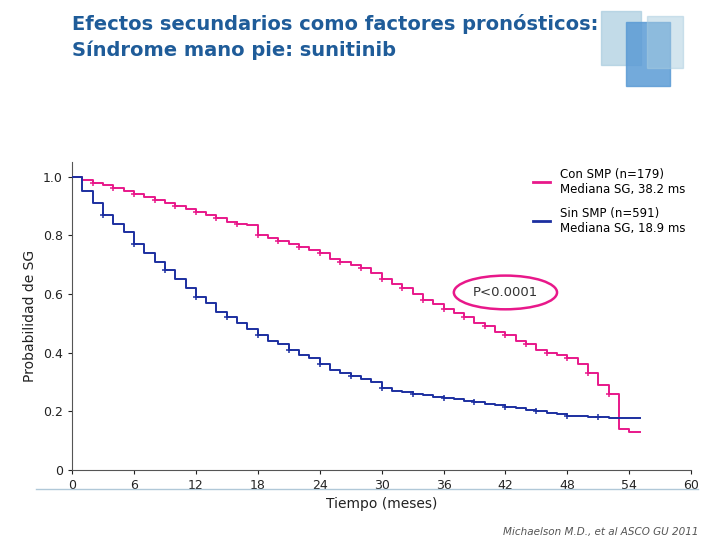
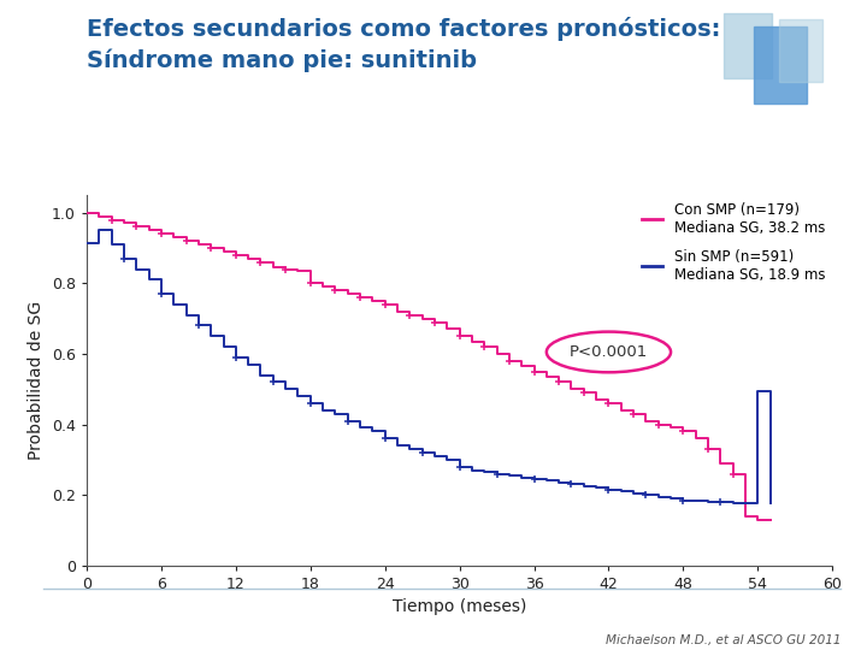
Sin SMP (n=591) Mediana SG, 18.9 ms/0: 1.000 -> 0.915
Sin SMP (n=591) Mediana SG, 18.9 ms/54: 0.176 -> 0.495
